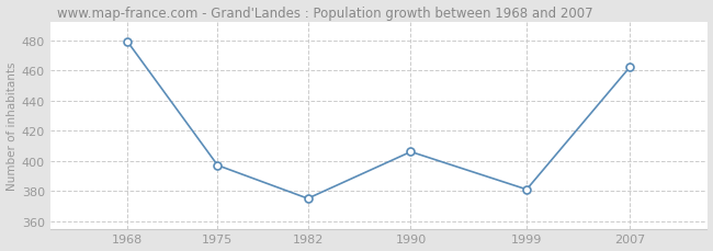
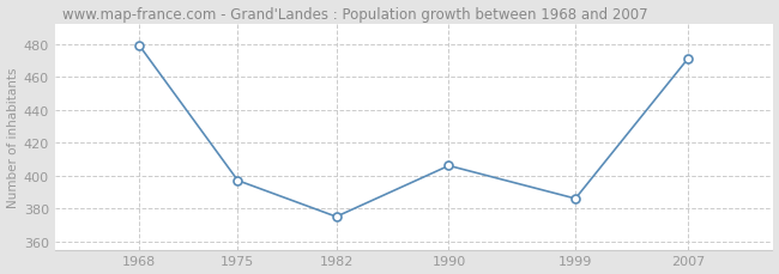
1999: 381 -> 386
2007: 462 -> 471
